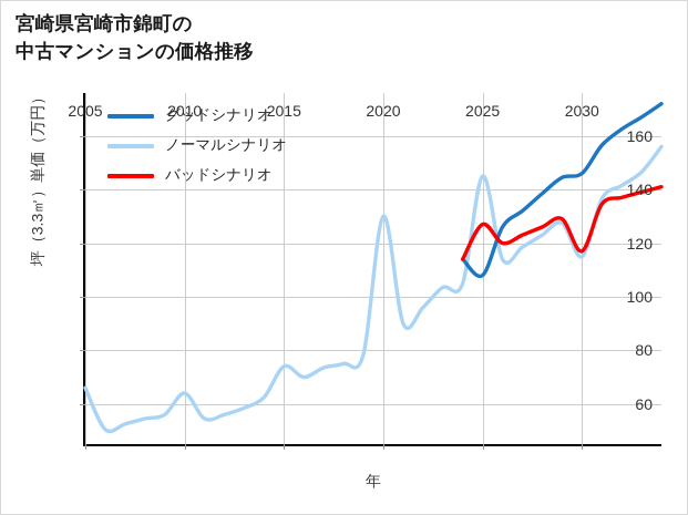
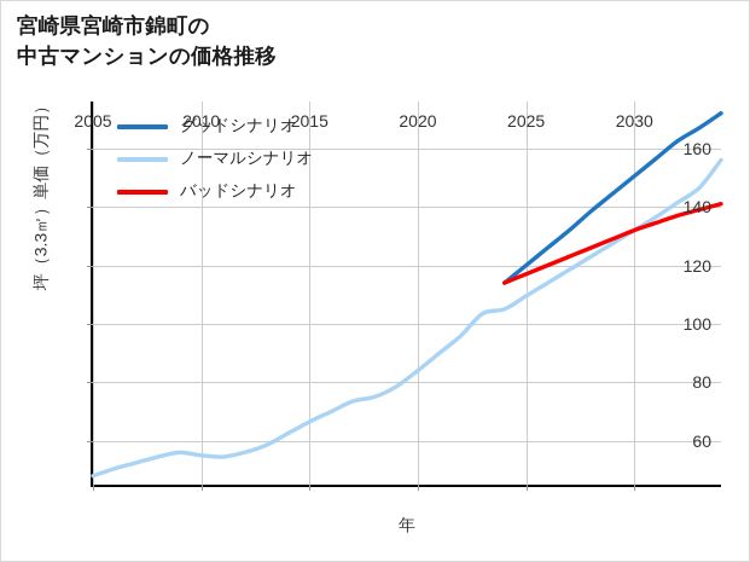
ノーマルシナリオ/2005: 66 -> 48
ノーマルシナリオ/2010: 64 -> 55
ノーマルシナリオ/2015: 74 -> 66
ノーマルシナリオ/2020: 130 -> 84
ノーマルシナリオ/2025: 145 -> 110
グッドシナリオ/2025: 108 -> 120
バッドシナリオ/2025: 127 -> 117
ノーマルシナリオ/2030: 115 -> 132
グッドシナリオ/2030: 146 -> 150
バッドシナリオ/2030: 117 -> 132
